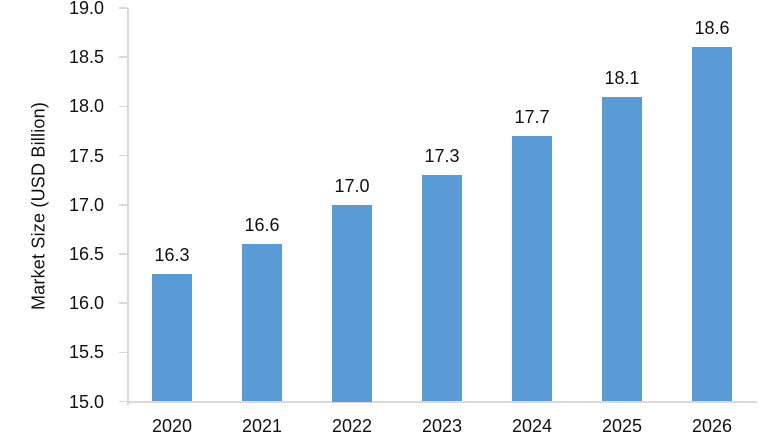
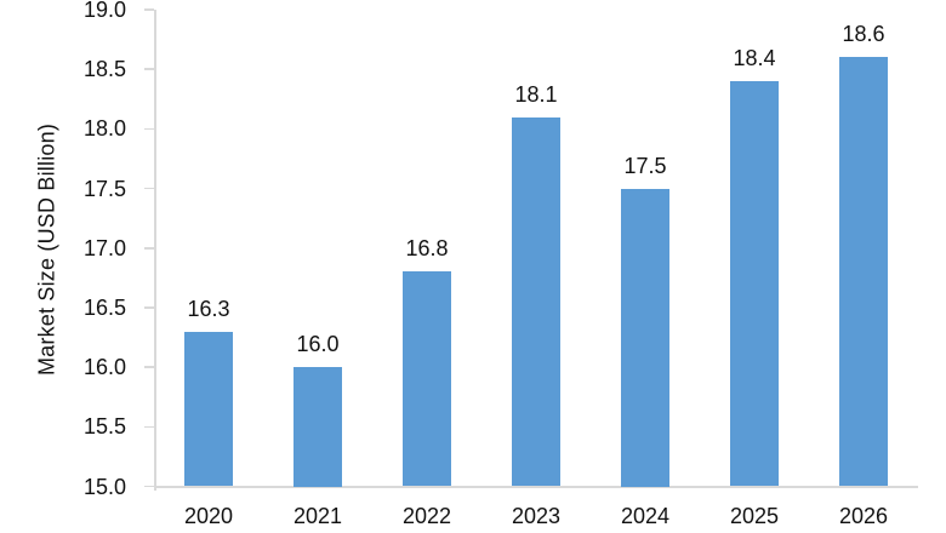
2021: 16.6 -> 16.0
2022: 17.0 -> 16.8
2023: 17.3 -> 18.1
2024: 17.7 -> 17.5
2025: 18.1 -> 18.4
